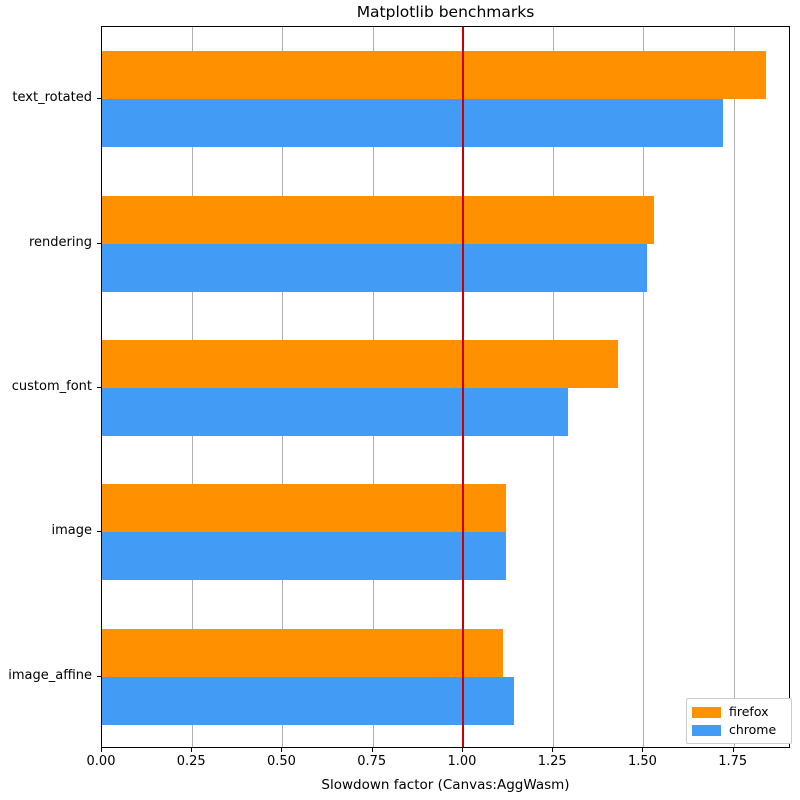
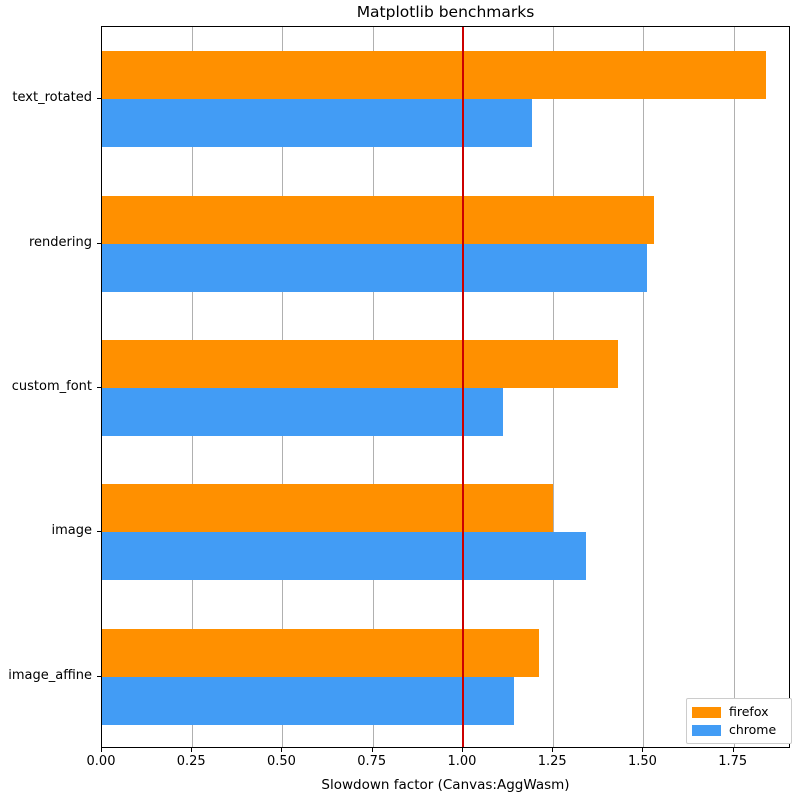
firefox/image_affine: 1.11 -> 1.21
firefox/image: 1.12 -> 1.25
chrome/image: 1.12 -> 1.34
chrome/custom_font: 1.29 -> 1.11
chrome/text_rotated: 1.72 -> 1.19
